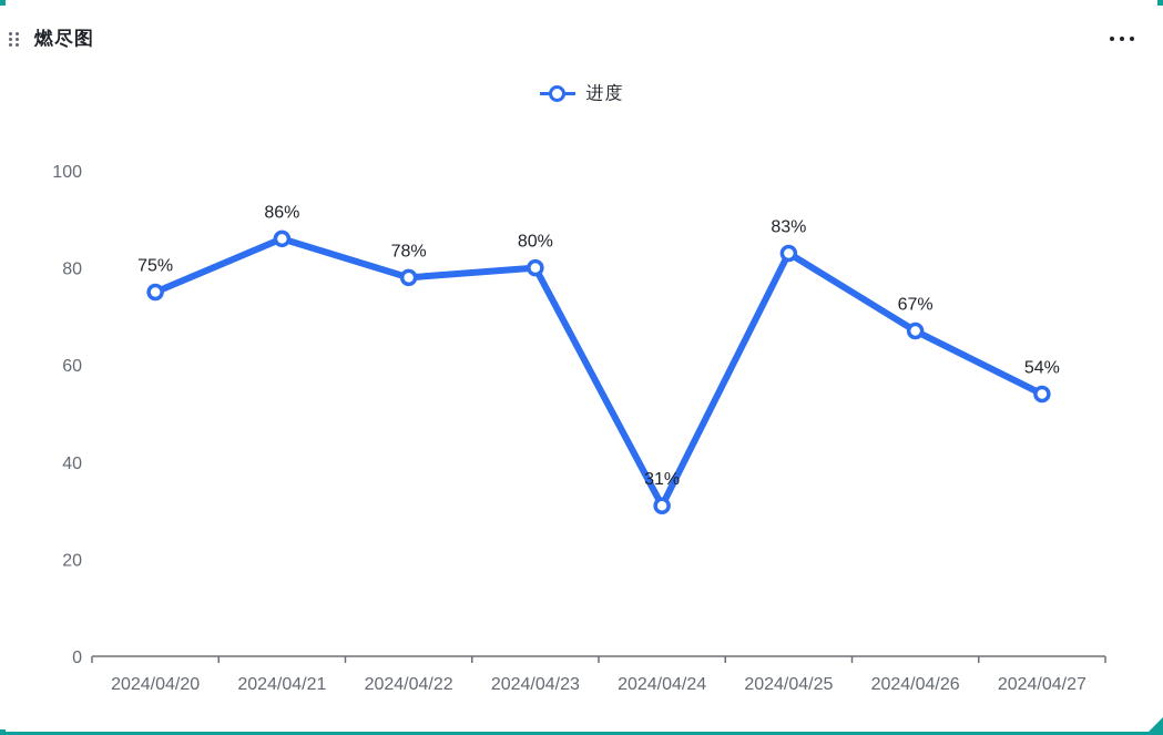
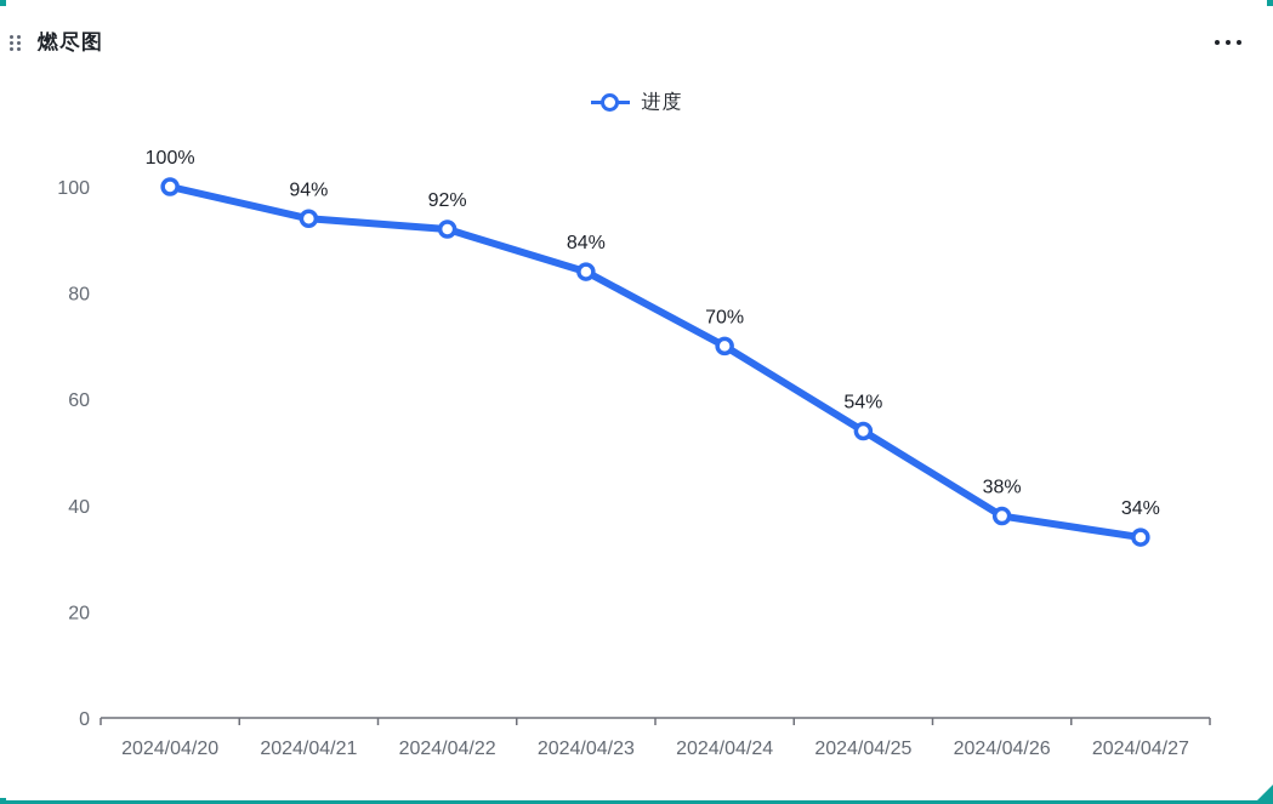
2024/04/20: 75% -> 100%
2024/04/21: 86% -> 94%
2024/04/22: 78% -> 92%
2024/04/23: 80% -> 84%
2024/04/24: 31% -> 70%
2024/04/25: 83% -> 54%
2024/04/26: 67% -> 38%
2024/04/27: 54% -> 34%
